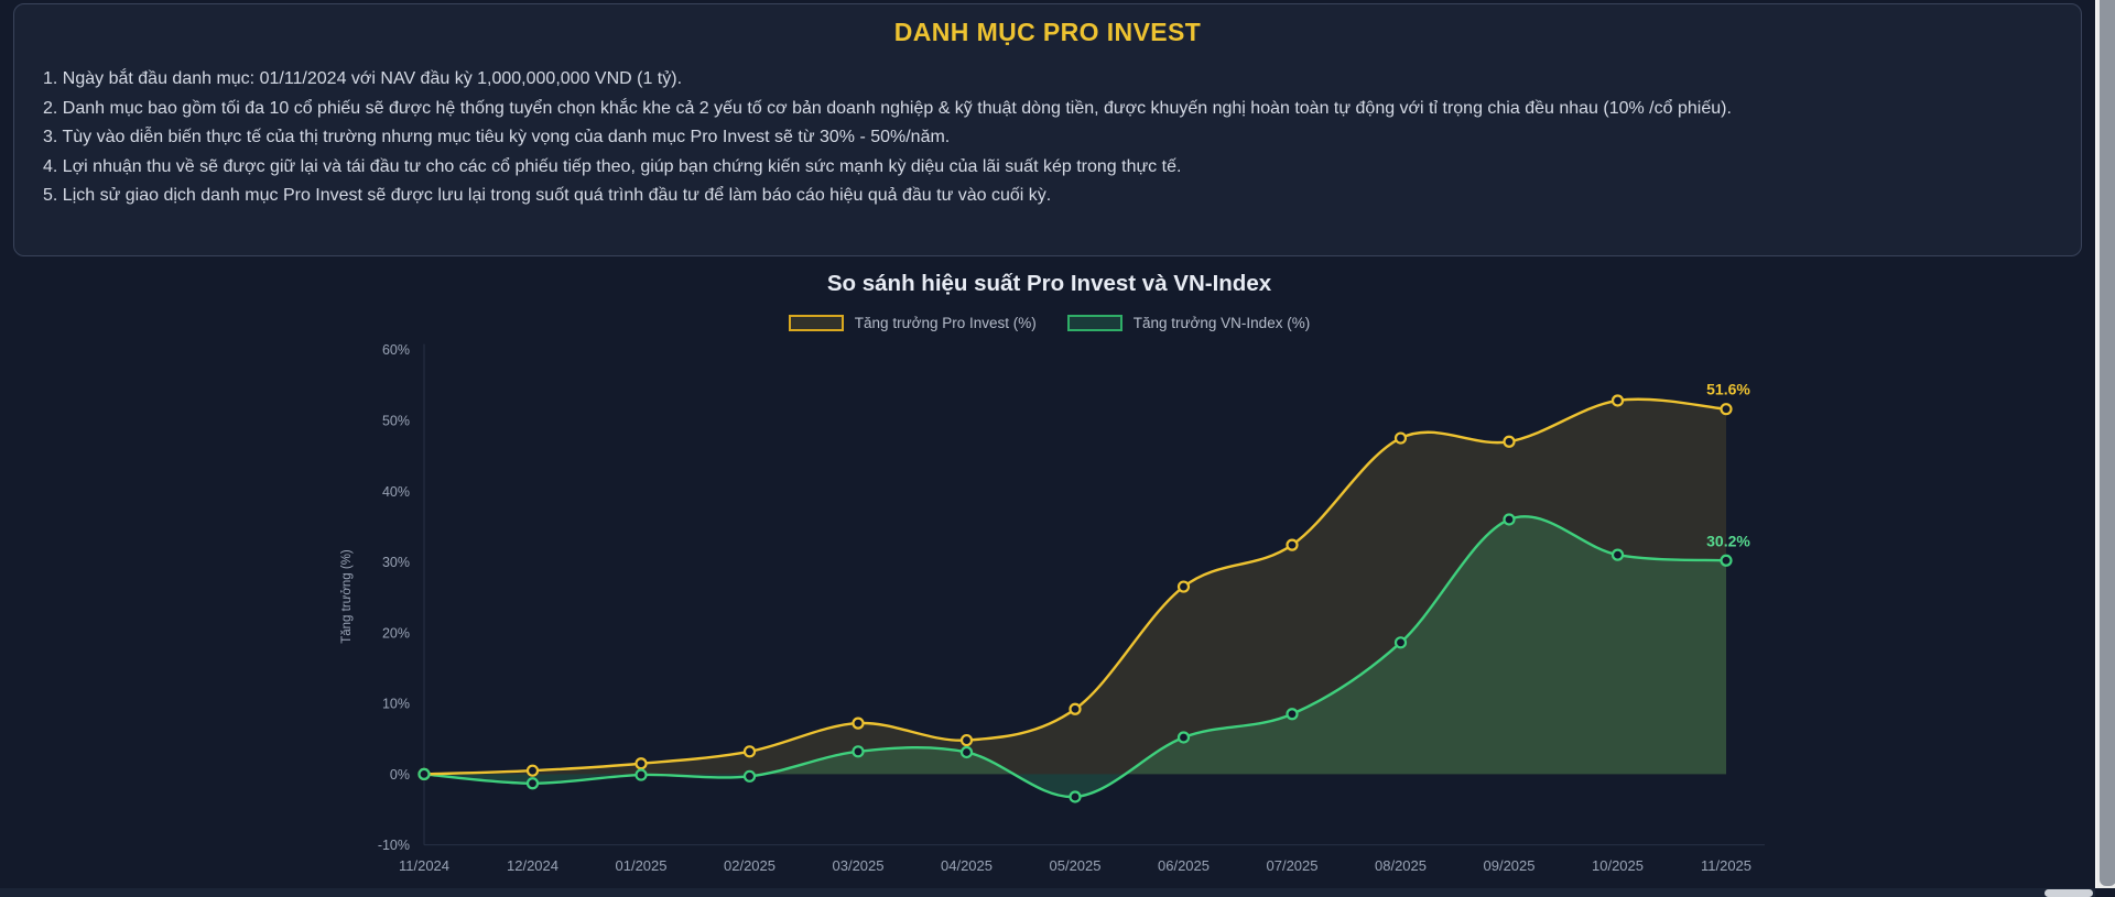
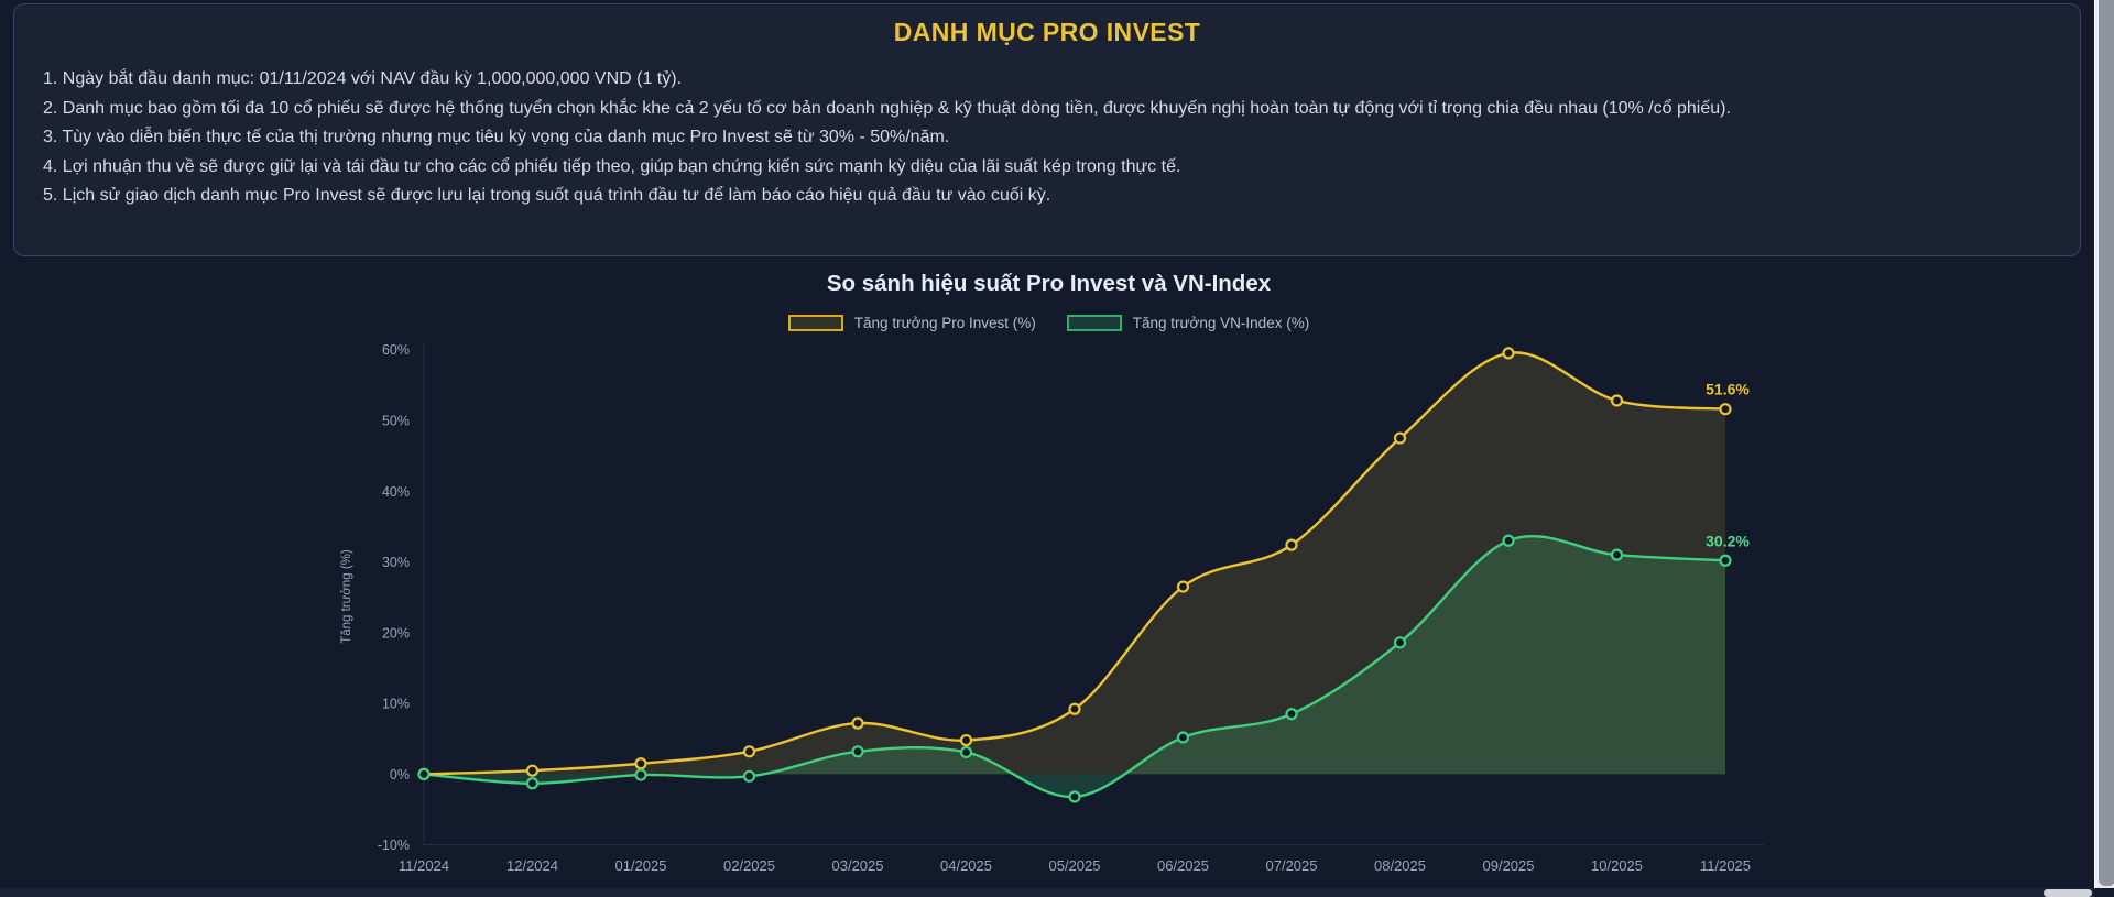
Tăng trưởng Pro Invest (%)/09/2025: 47% -> 60%
Tăng trưởng VN-Index (%)/09/2025: 36% -> 33%
